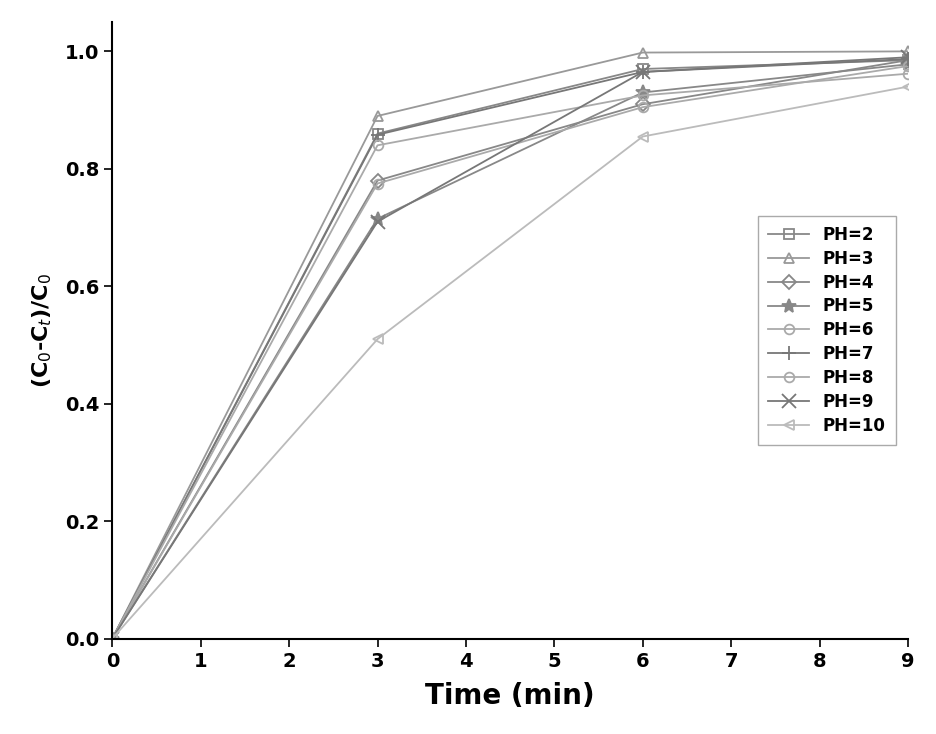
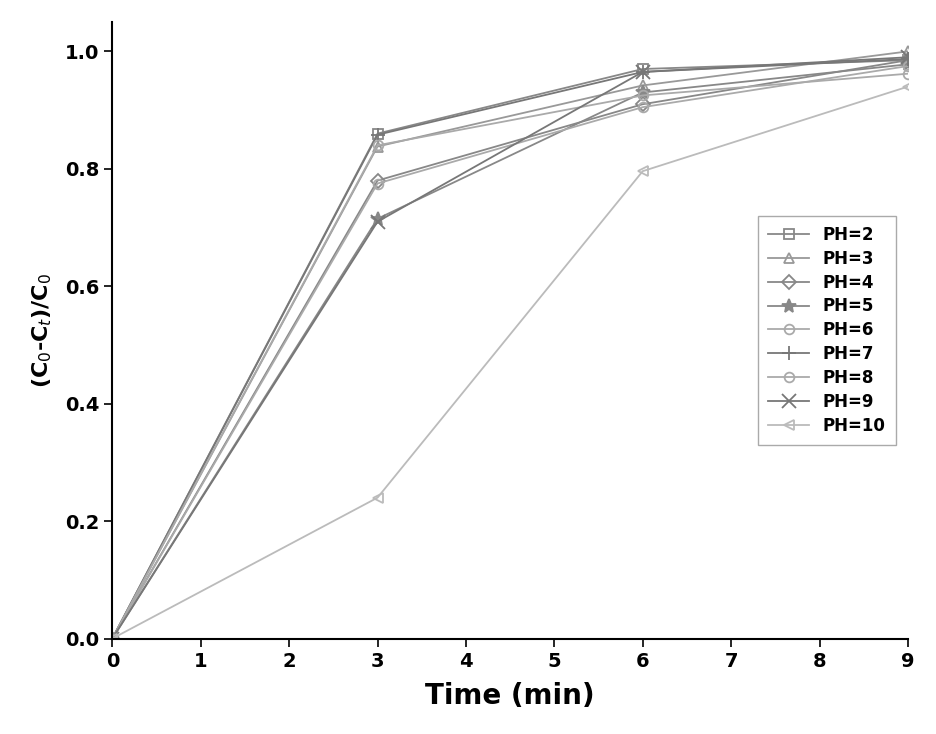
PH=3/3: 0.890 -> 0.838
PH=10/3: 0.510 -> 0.240
PH=3/6: 0.998 -> 0.942
PH=10/6: 0.855 -> 0.796
